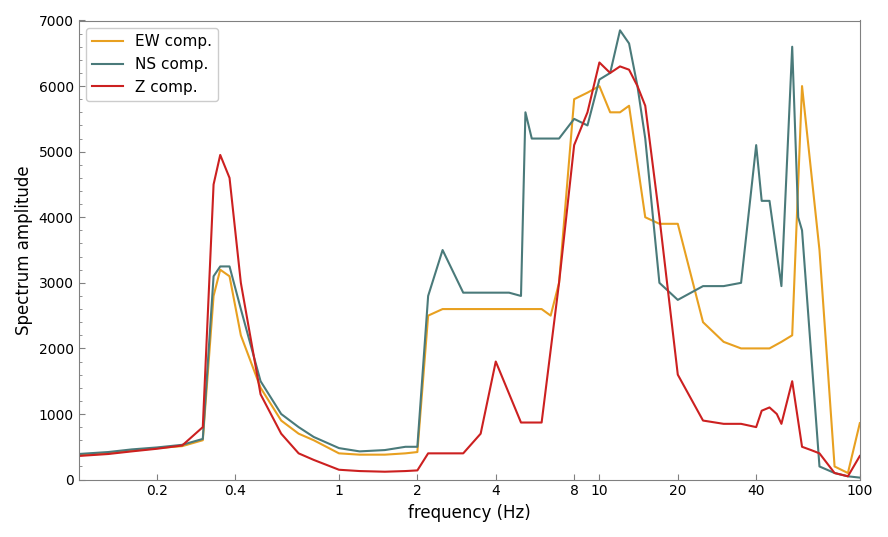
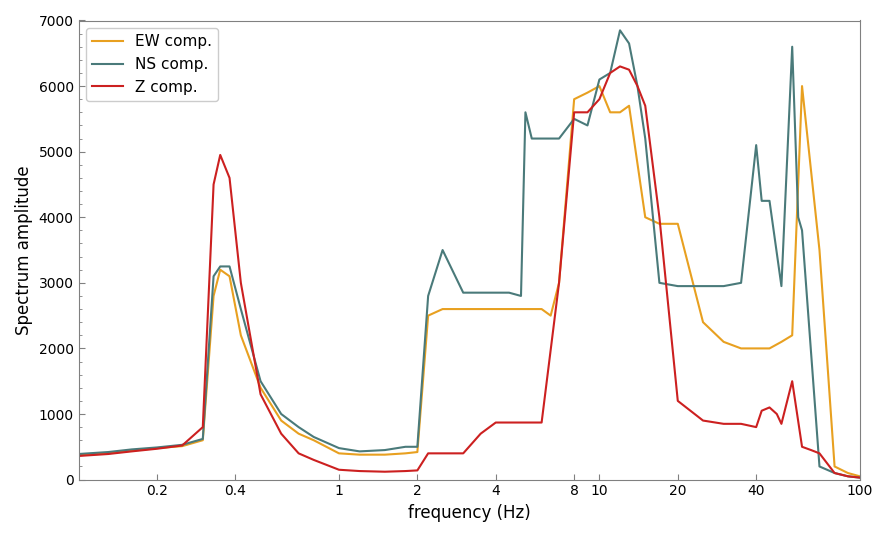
Z comp./4: 1800 -> 870
Z comp./8: 5100 -> 5600
Z comp./10: 6360 -> 5800
NS comp./20: 2740 -> 2950
Z comp./20: 1600 -> 1200
EW comp./100: 860 -> 50
Z comp./100: 360 -> 30
